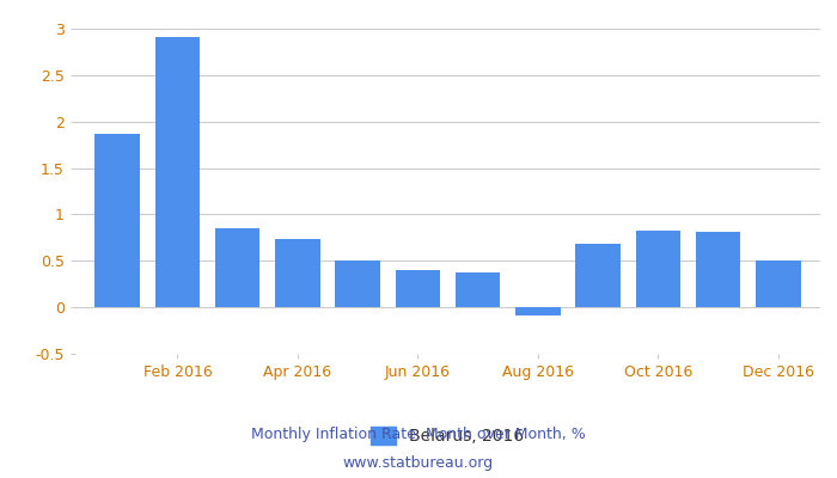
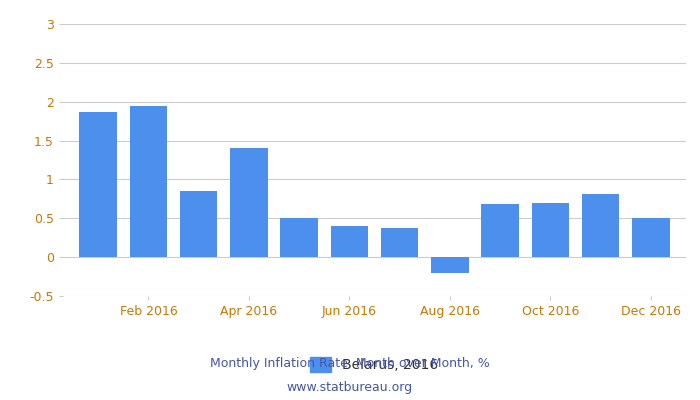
Feb 2016: 2.91 -> 1.94
Apr 2016: 0.73 -> 1.40
Aug 2016: -0.09 -> -0.20
Oct 2016: 0.82 -> 0.70
